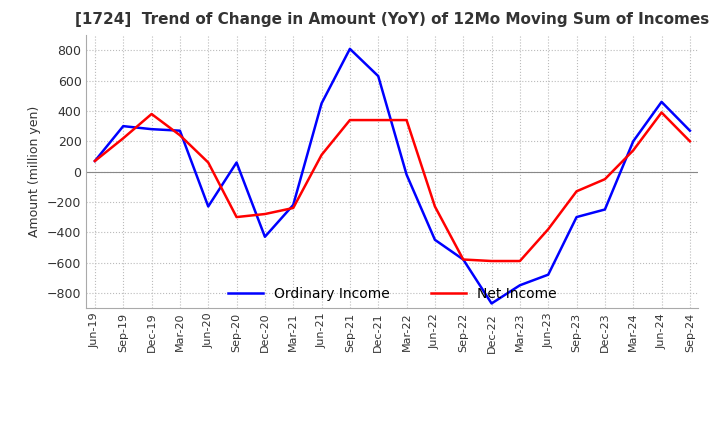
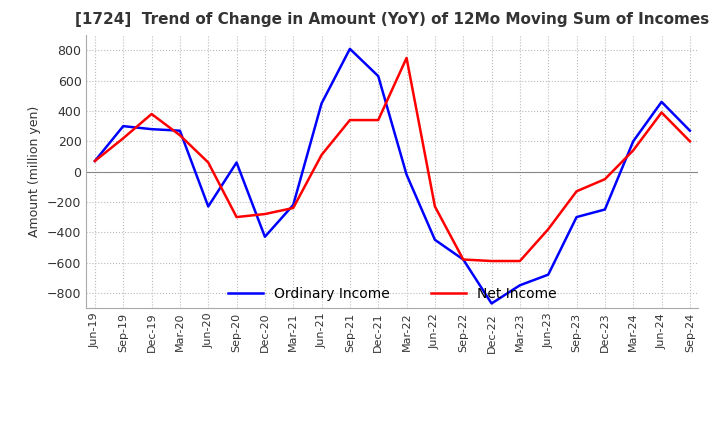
Net Income/Mar-22: 340 -> 750
